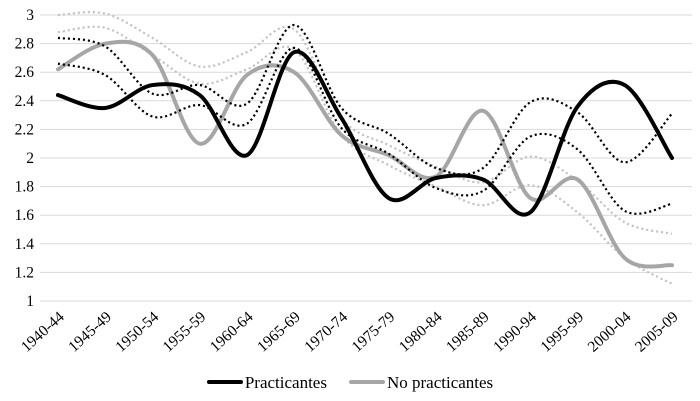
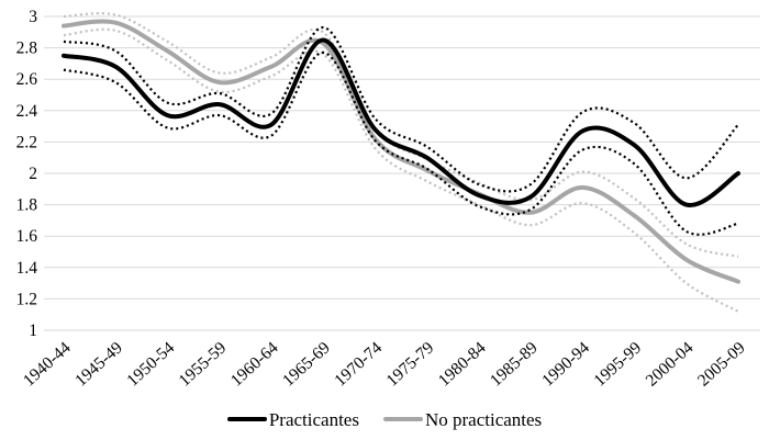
No practicantes/1940-44: 2.62 -> 2.94
Practicantes/1940-44: 2.44 -> 2.75
No practicantes/1945-49: 2.80 -> 2.96
Practicantes/1945-49: 2.35 -> 2.68
No practicantes/1950-54: 2.72 -> 2.78
Practicantes/1950-54: 2.51 -> 2.37
No practicantes/1955-59: 2.10 -> 2.58
No practicantes/1960-64: 2.58 -> 2.68
Practicantes/1960-64: 2.02 -> 2.31
No practicantes/1965-69: 2.60 -> 2.83
Practicantes/1965-69: 2.74 -> 2.85
No practicantes/1970-74: 2.16 -> 2.22
Practicantes/1975-79: 1.72 -> 2.10
No practicantes/1985-89: 2.33 -> 1.75
No practicantes/1990-94: 1.72 -> 1.91
Practicantes/1990-94: 1.62 -> 2.27
No practicantes/1995-99: 1.85 -> 1.73
Practicantes/1995-99: 2.36 -> 2.18
No practicantes/2000-04: 1.30 -> 1.45
Practicantes/2000-04: 2.51 -> 1.80
No practicantes/2005-09: 1.25 -> 1.31
